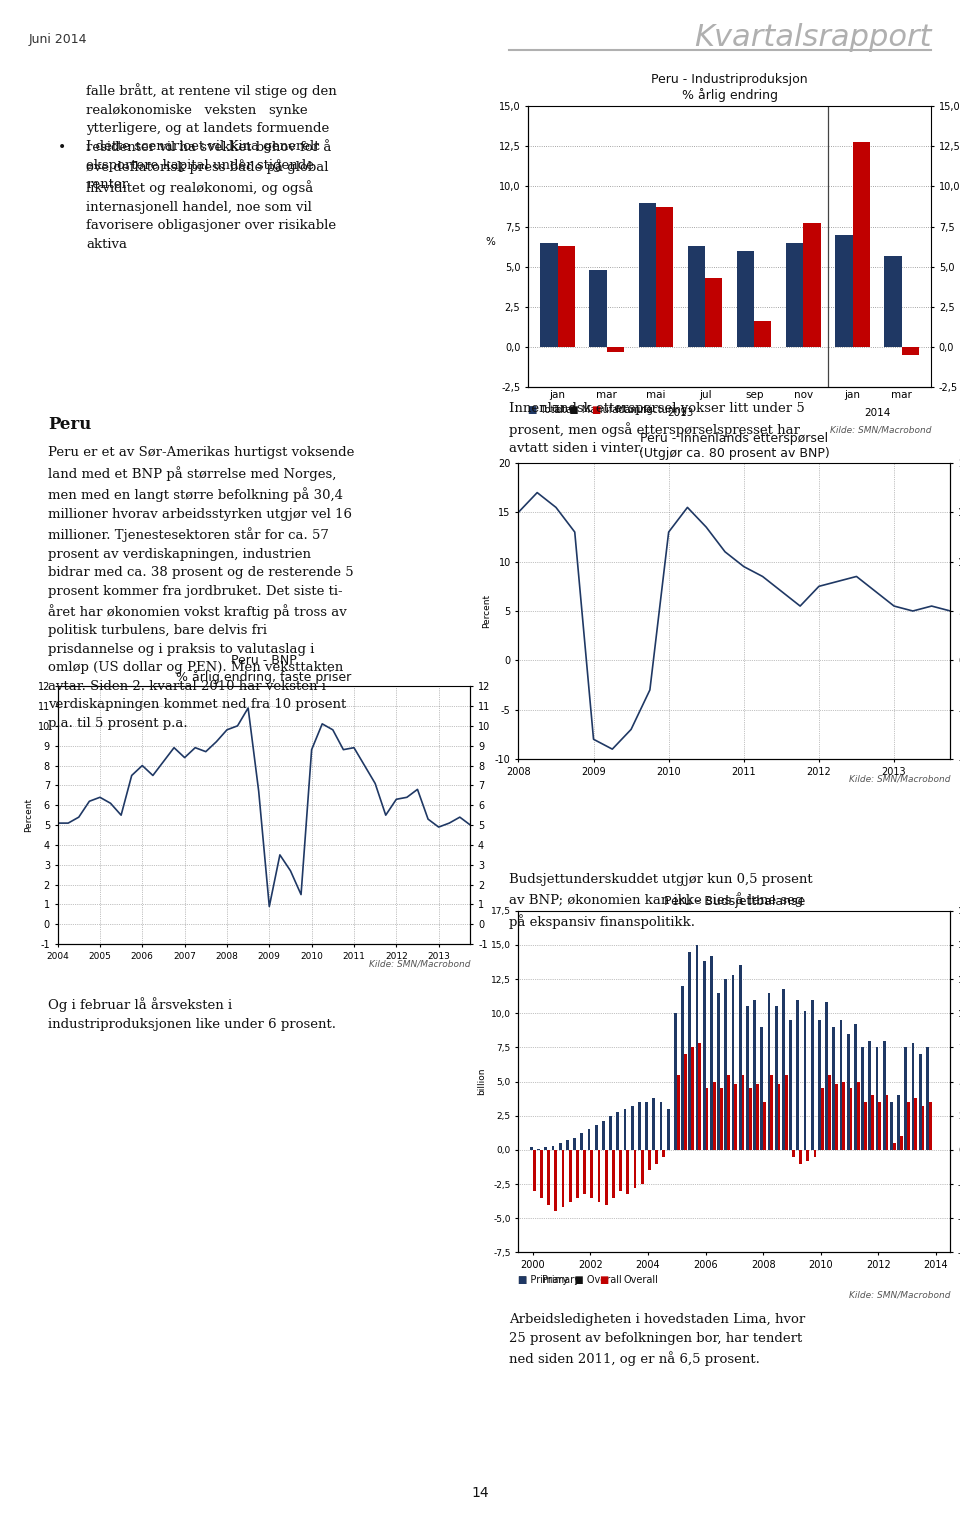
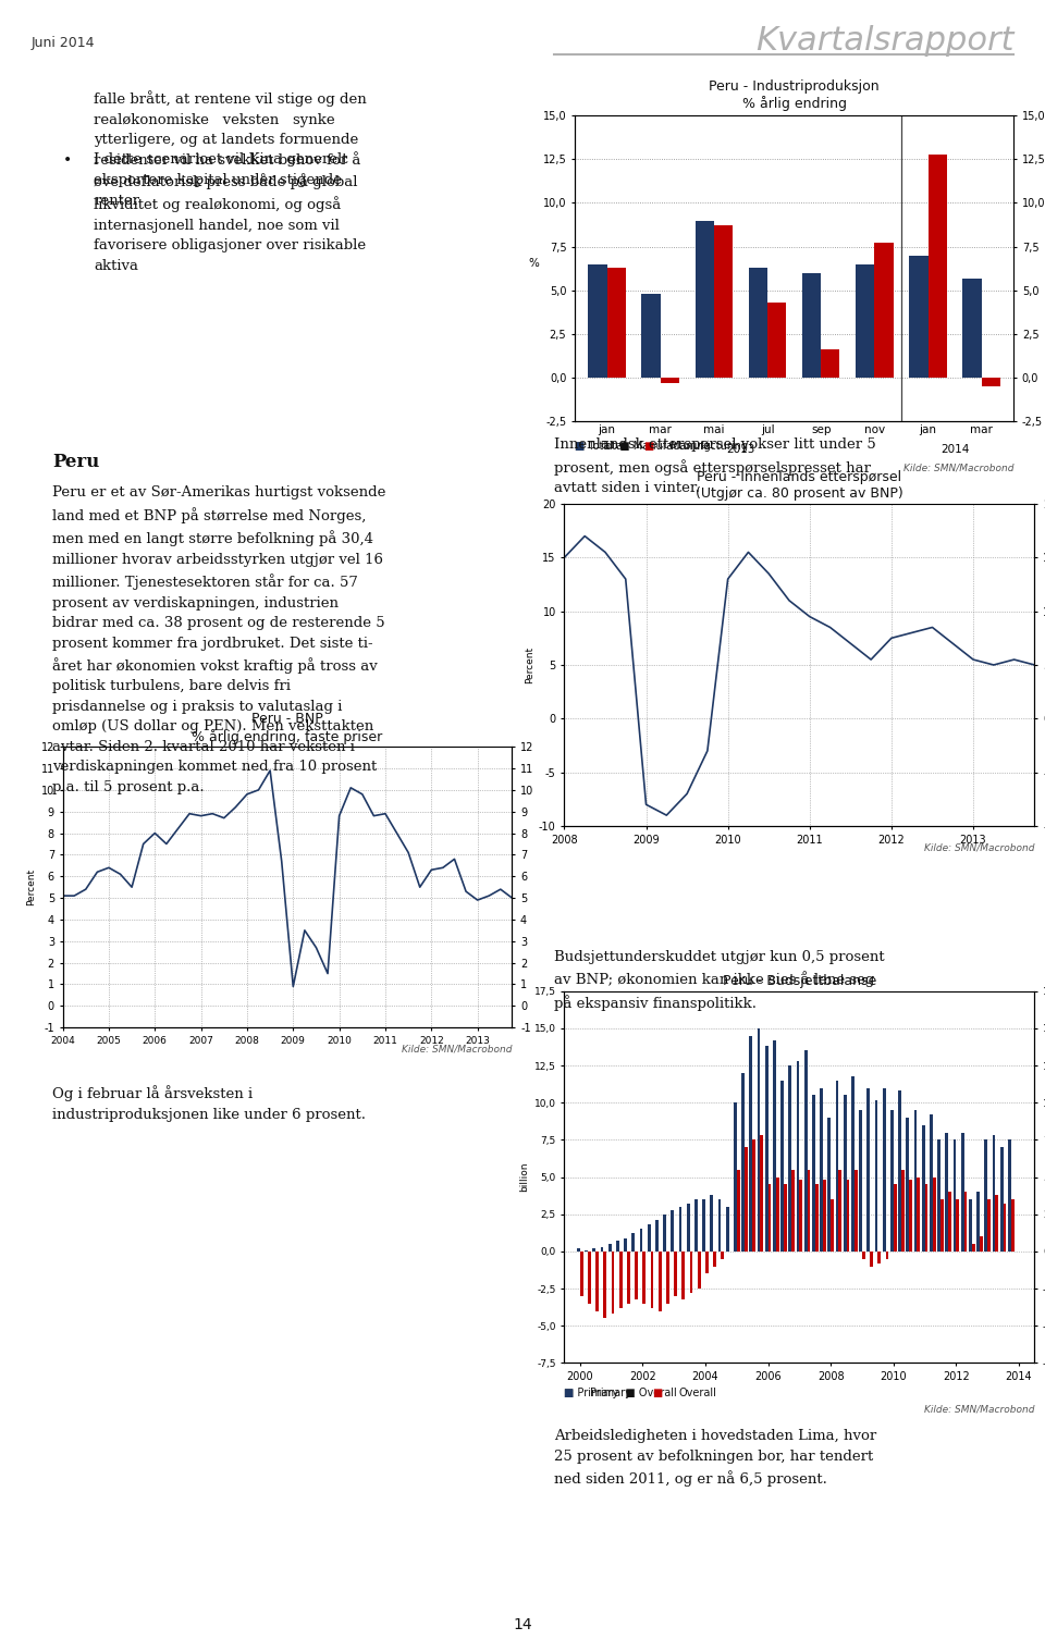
2007: 8.4 -> 8.8
